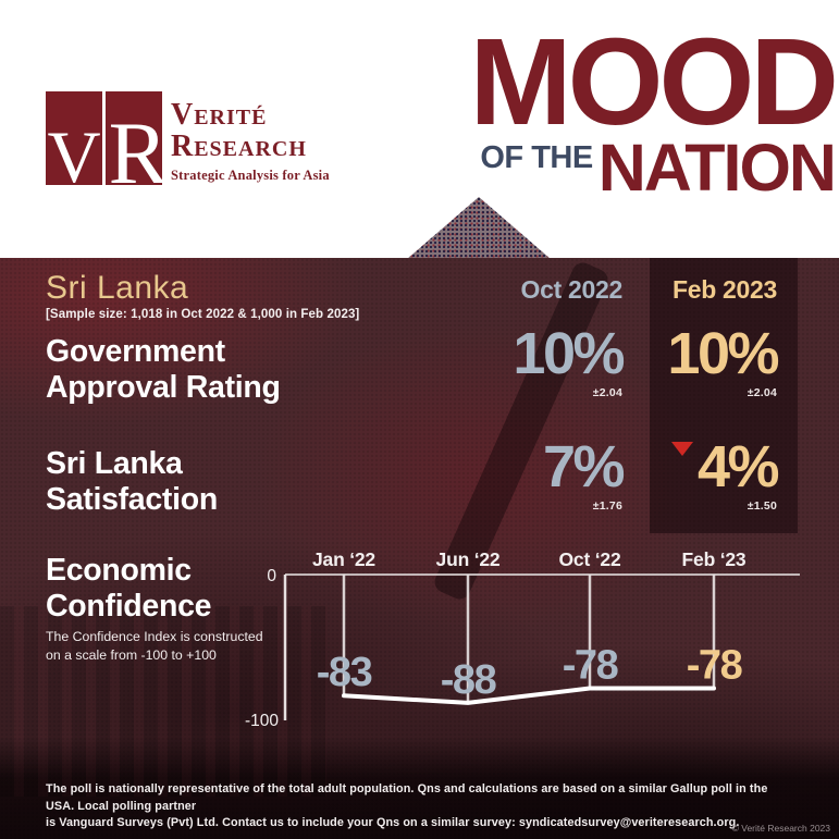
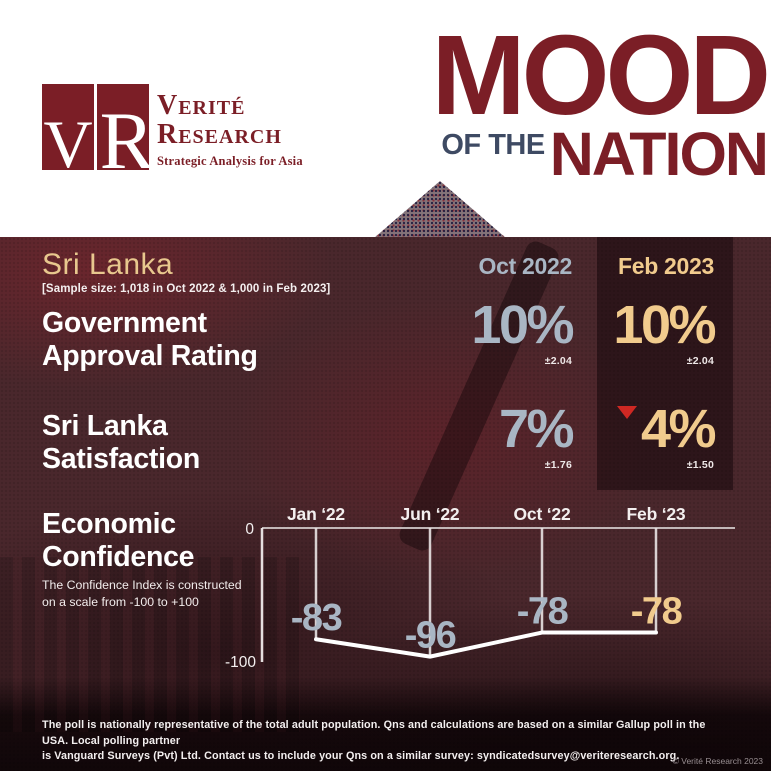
Jun ‘22: -88 -> -96
